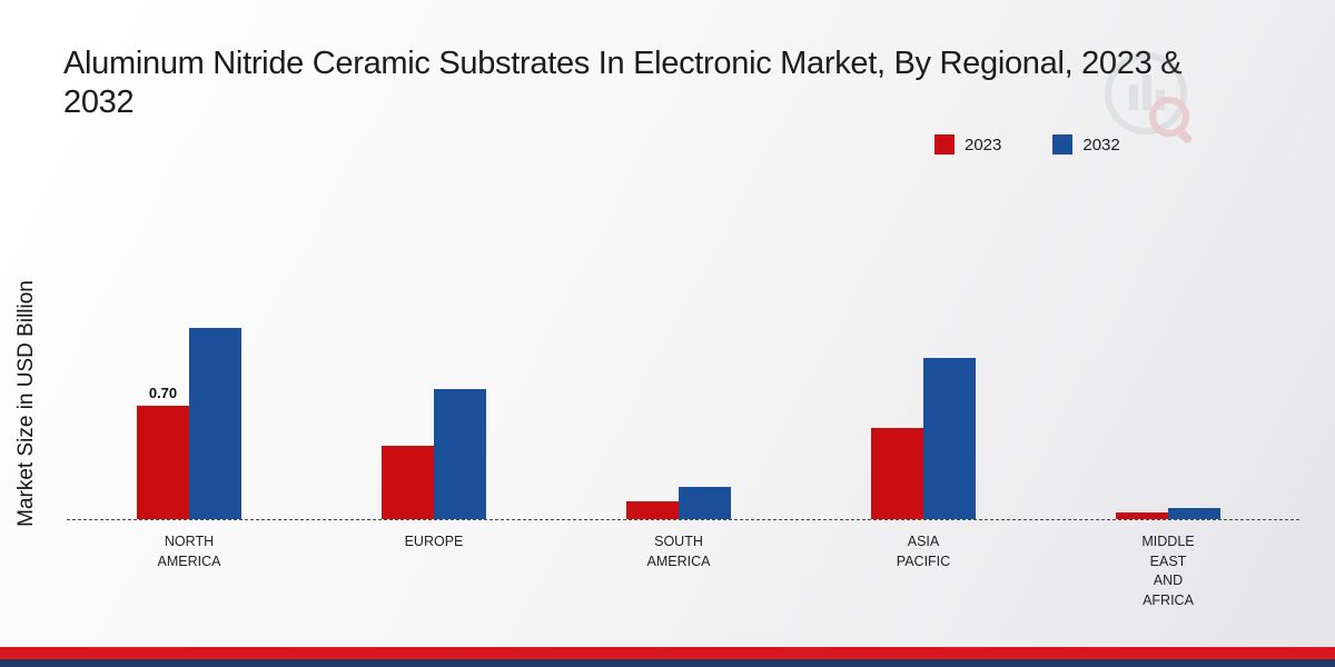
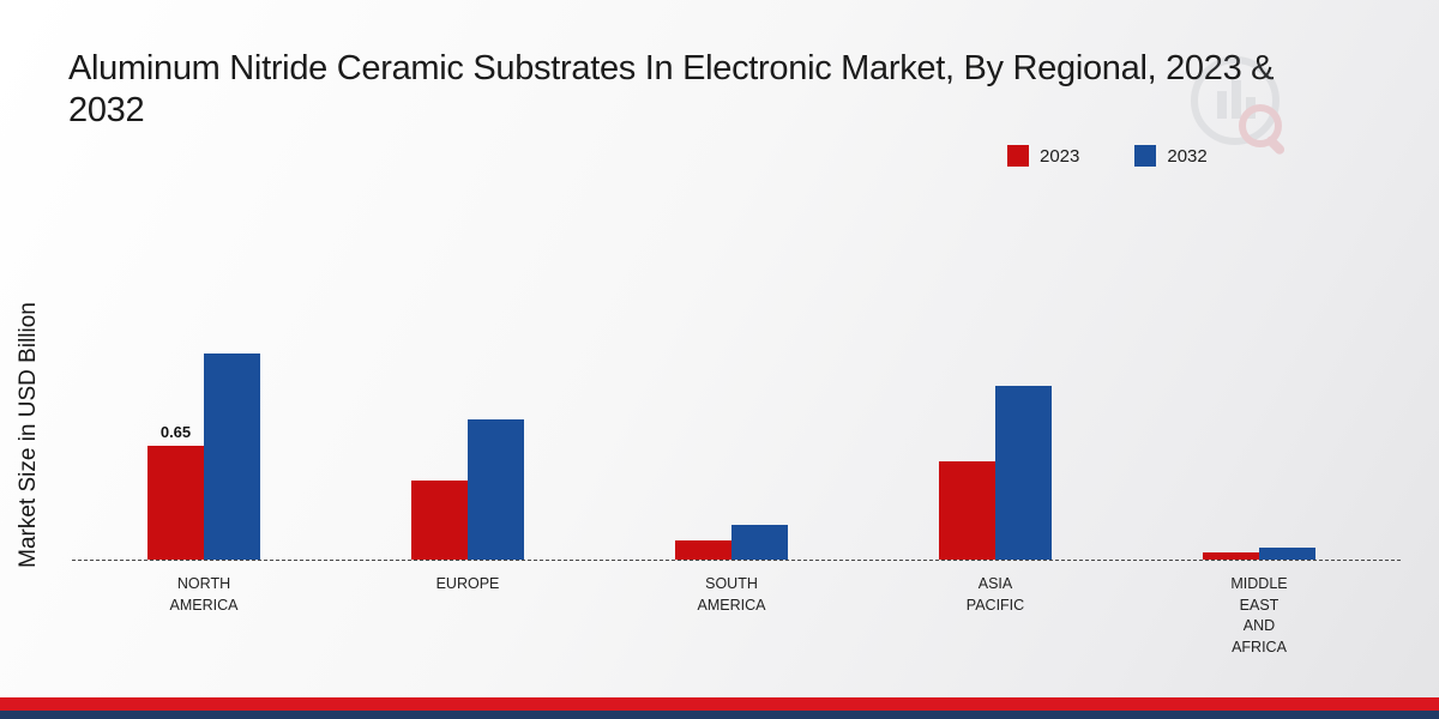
2023/NORTH AMERICA: 0.70 -> 0.65
